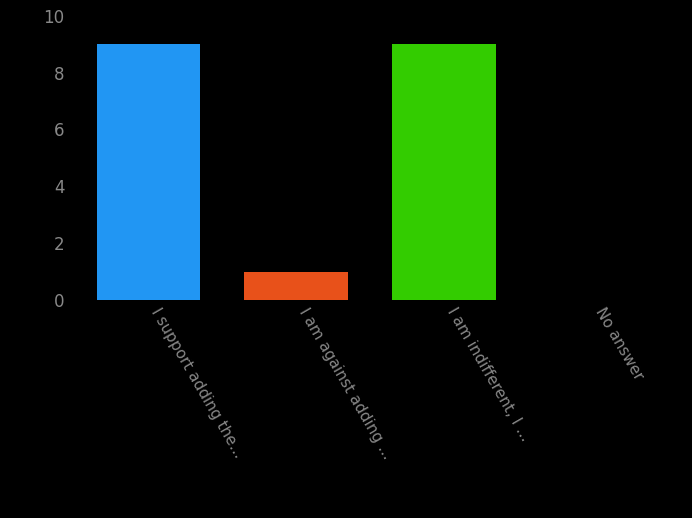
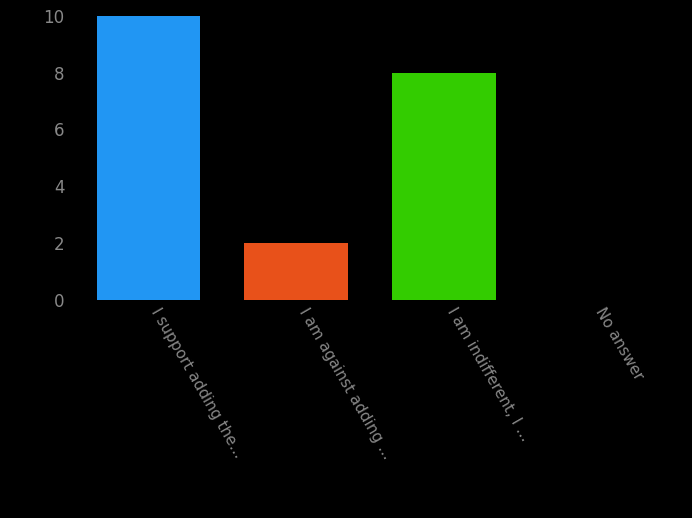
I support adding the...: 9 -> 10
I am against adding ...: 1 -> 2
I am indifferent, I ...: 9 -> 8
